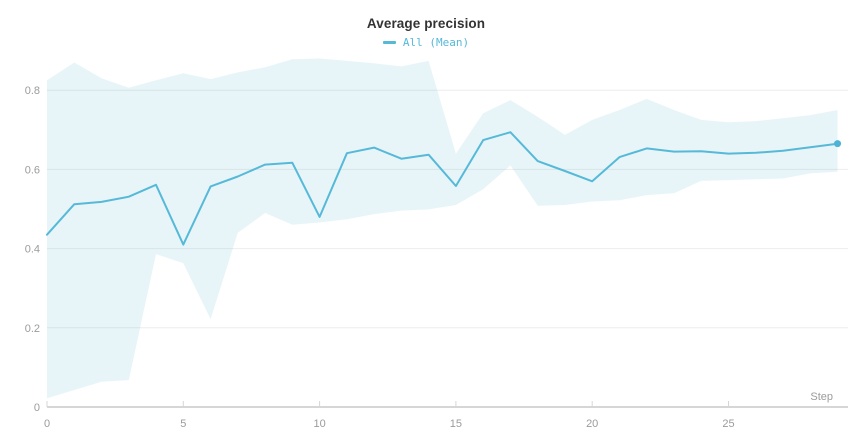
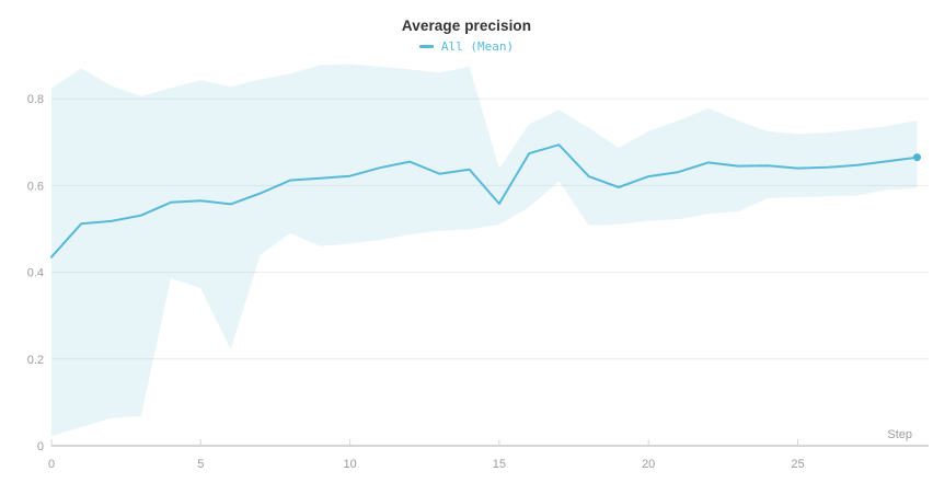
All (Mean)/5: 0.41 -> 0.56
All (Mean)/10: 0.48 -> 0.62
All (Mean)/20: 0.57 -> 0.62
